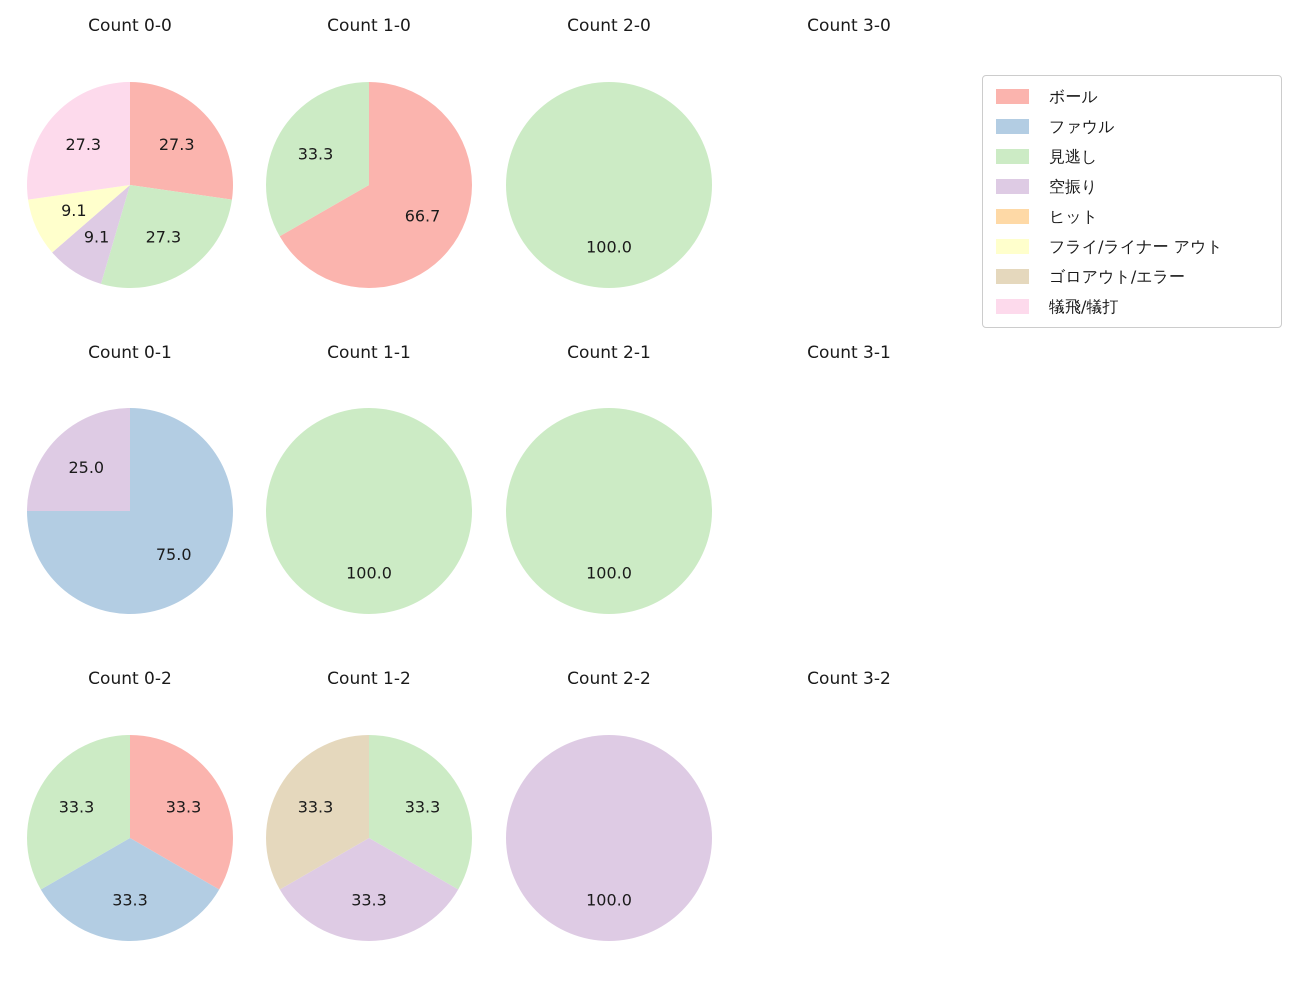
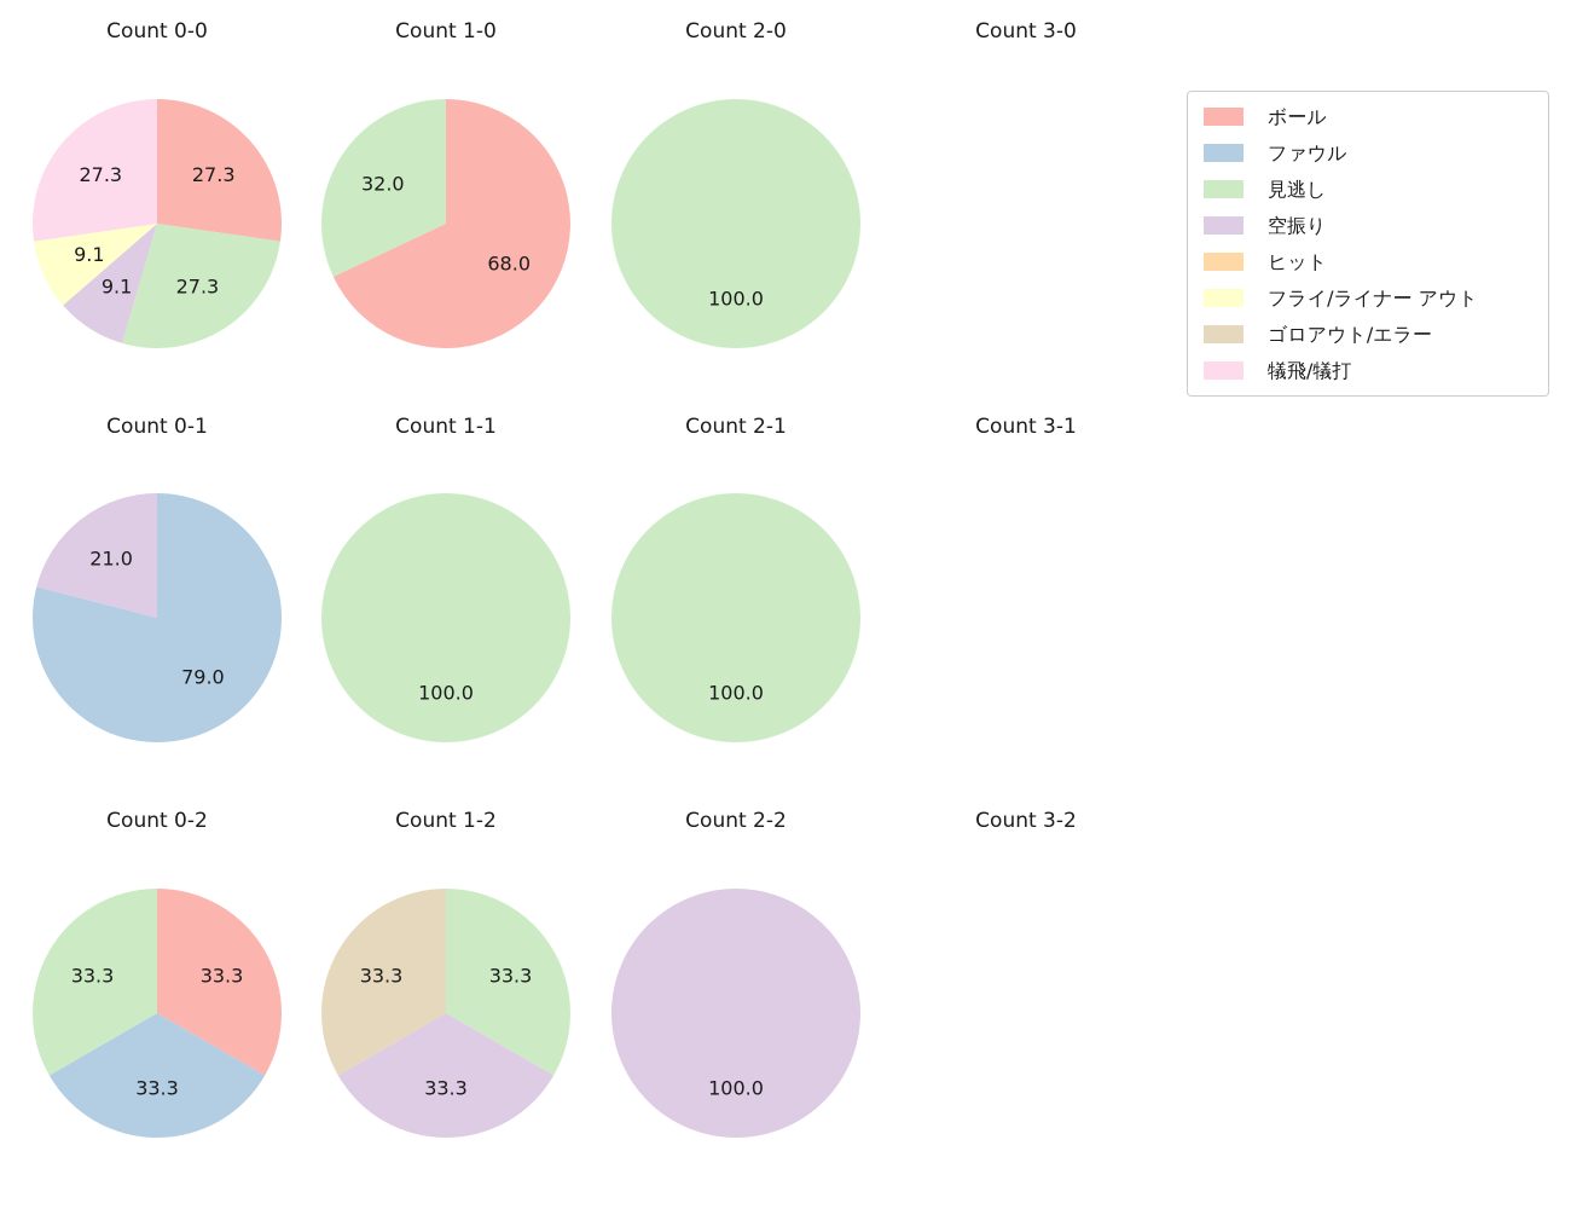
Count 1-0/ボール: 66.7 -> 68.0
Count 1-0/見逃し: 33.3 -> 32.0
Count 0-1/ファウル: 75.0 -> 79.0
Count 0-1/空振り: 25.0 -> 21.0
